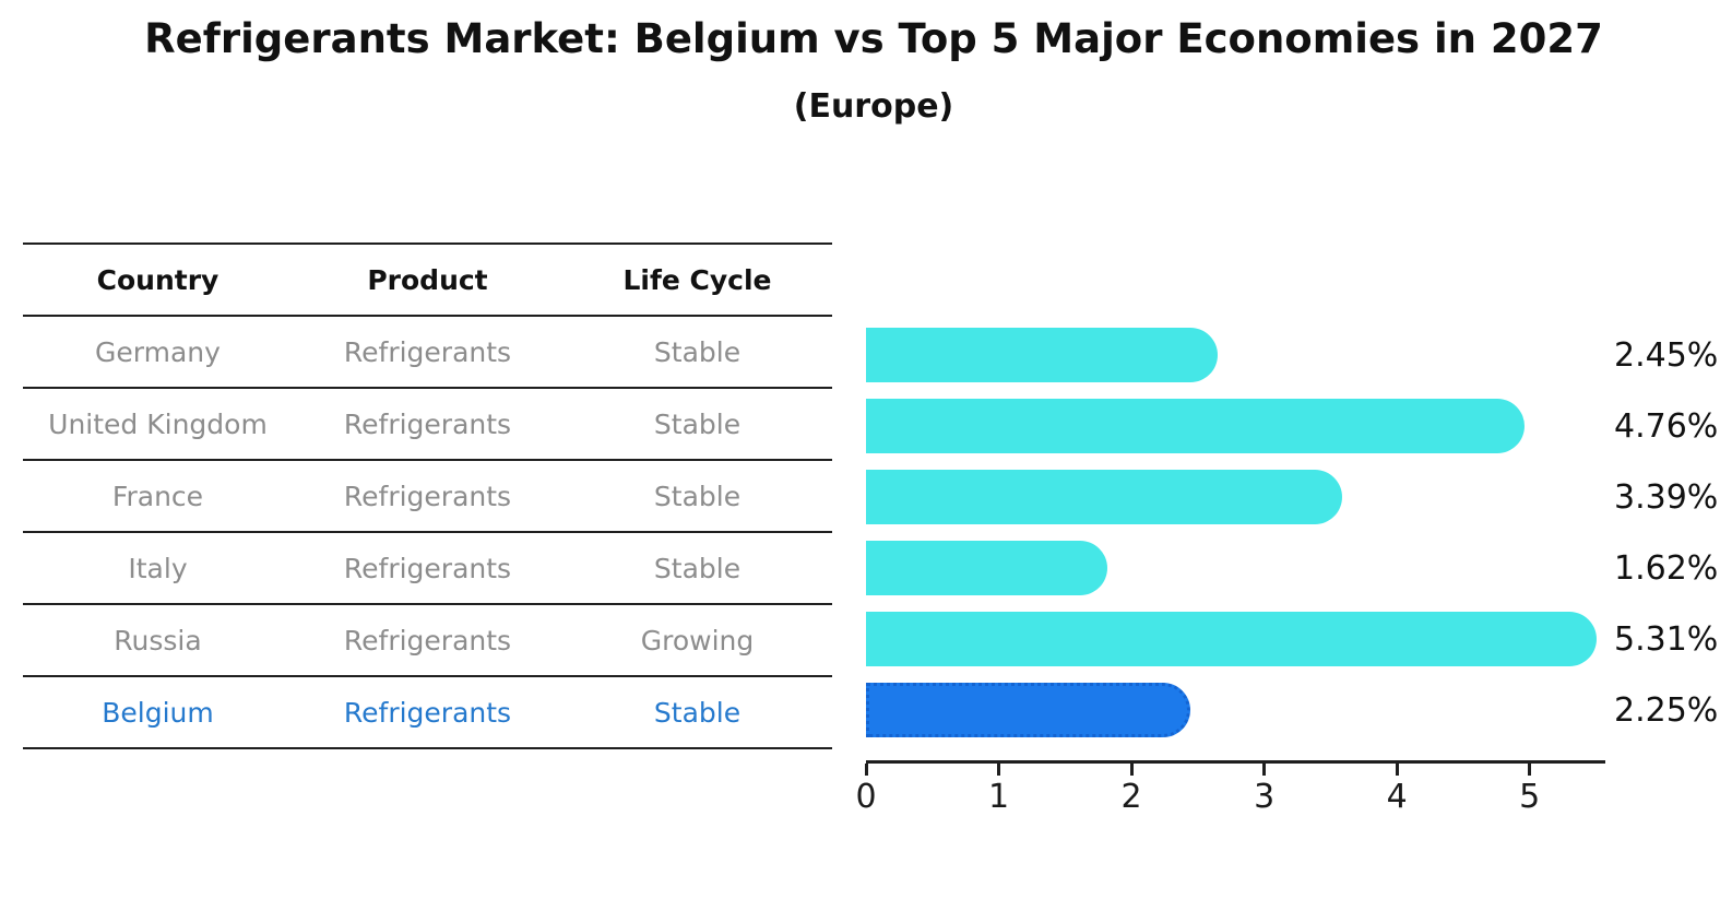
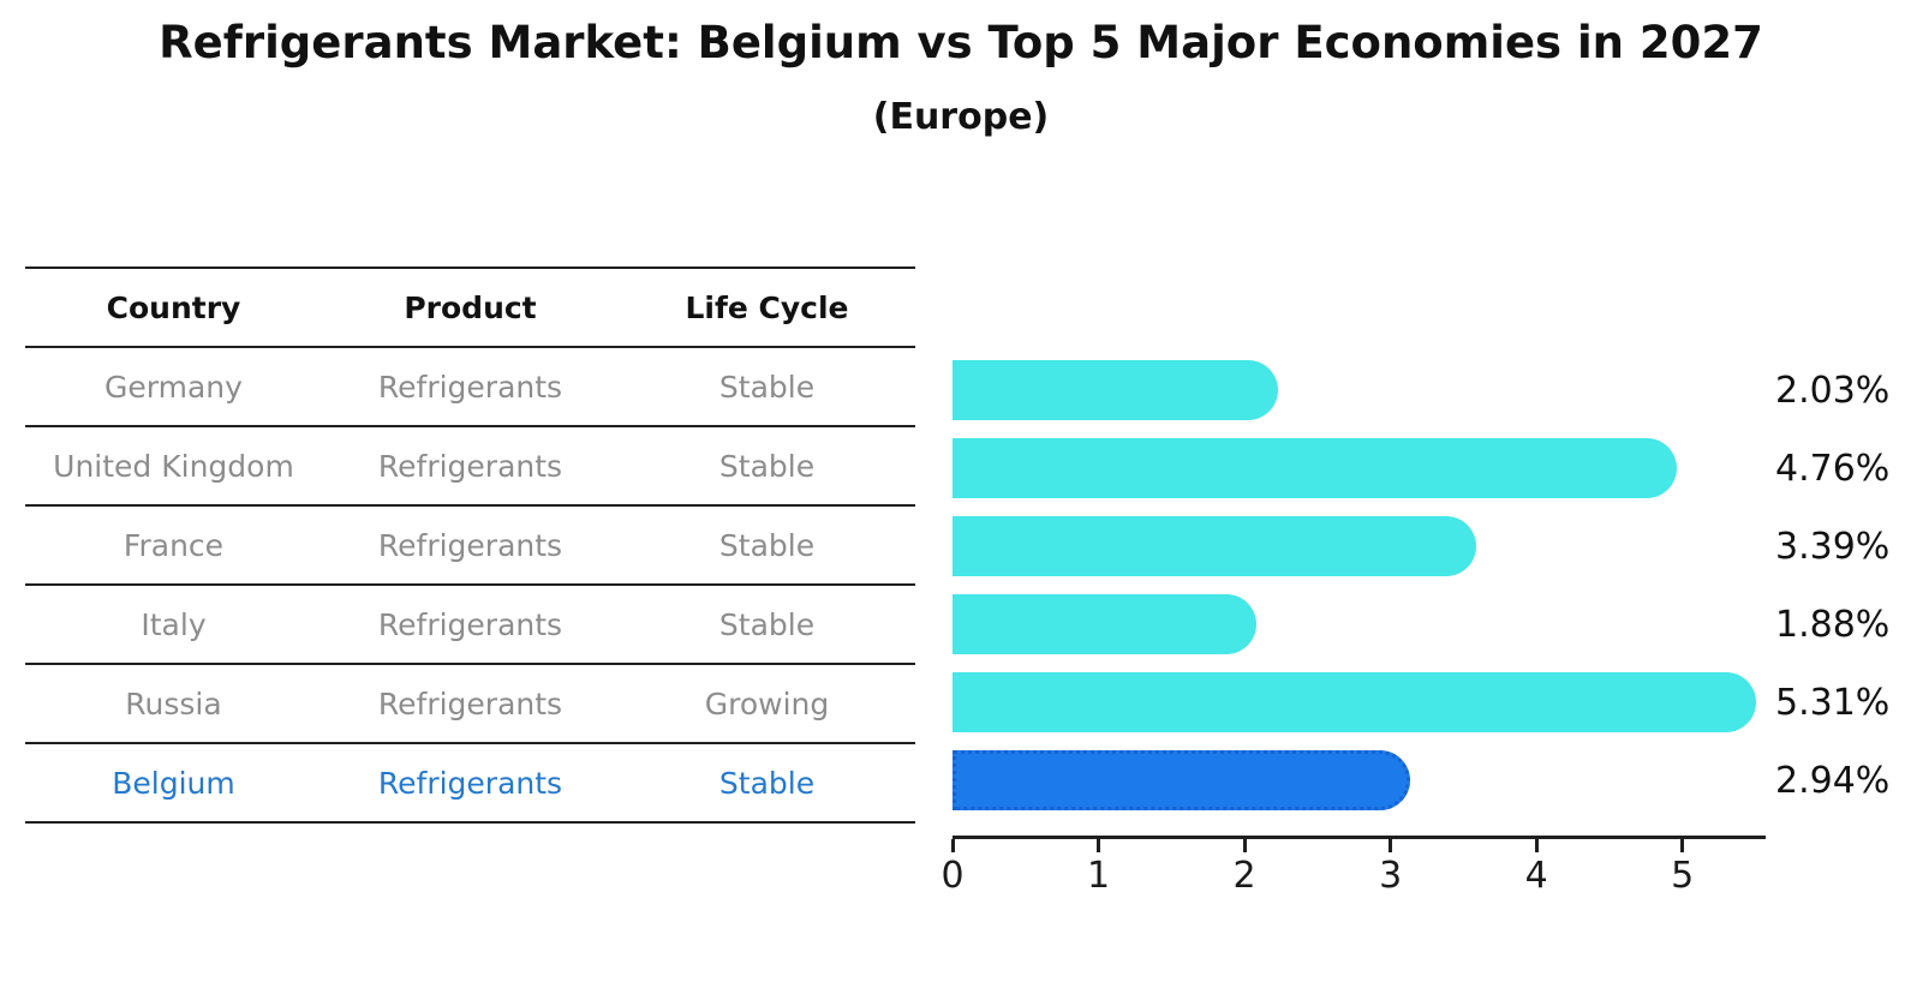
Germany: 2.45% -> 2.03%
Italy: 1.62% -> 1.88%
Belgium: 2.25% -> 2.94%
